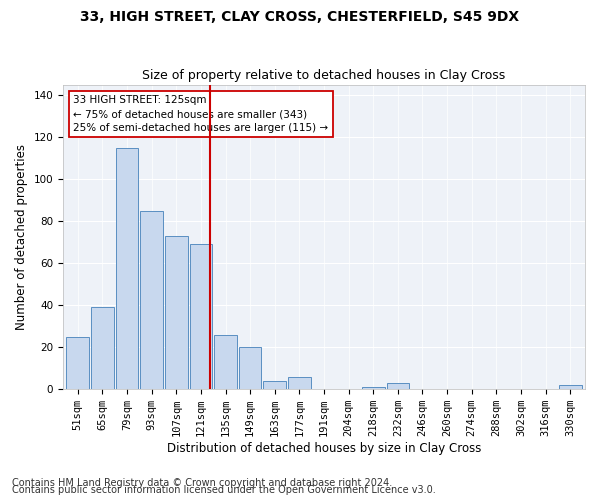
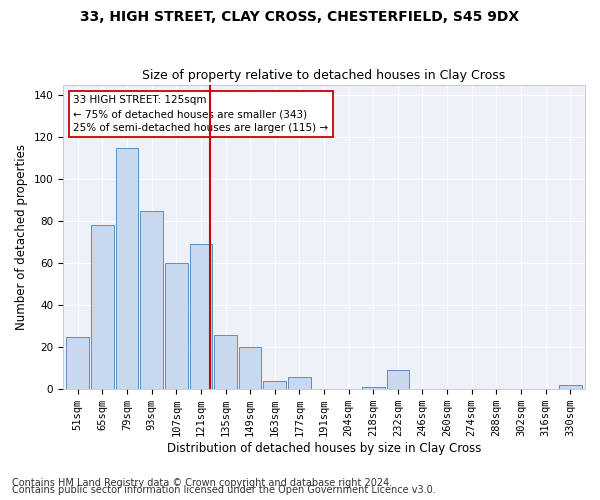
65sqm: 39 -> 78
107sqm: 73 -> 60
232sqm: 3 -> 9
